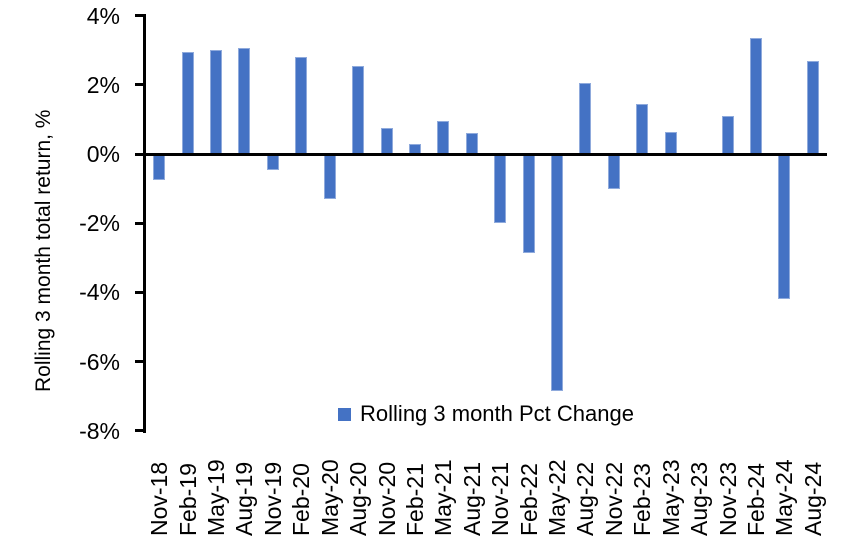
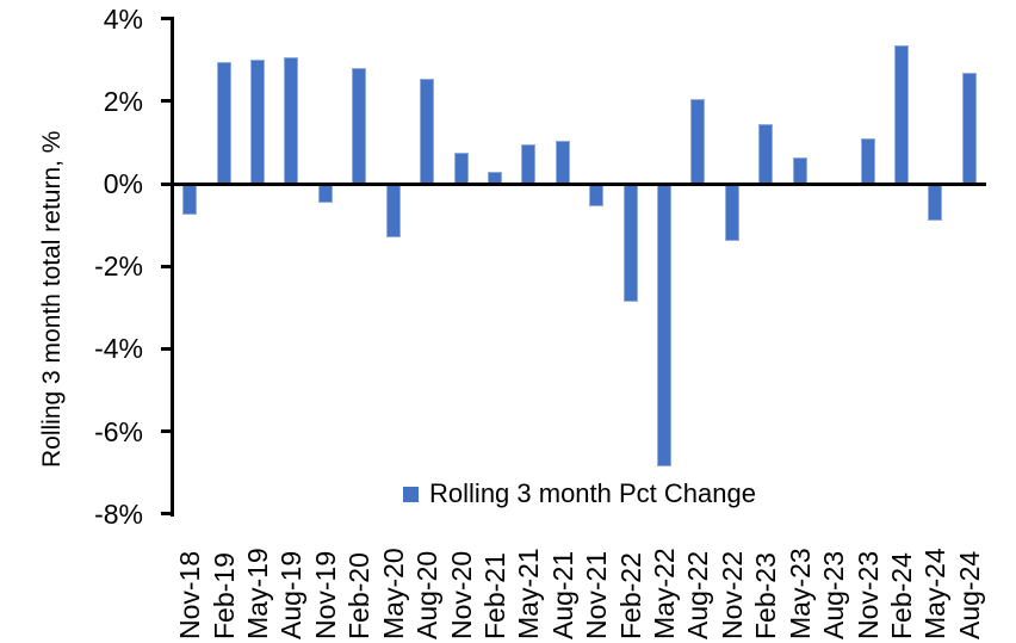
Aug-21: 0.6% -> 1.1%
Nov-21: -2.0% -> -0.6%
Nov-22: -1.0% -> -1.4%
May-24: -4.2% -> -0.9%
